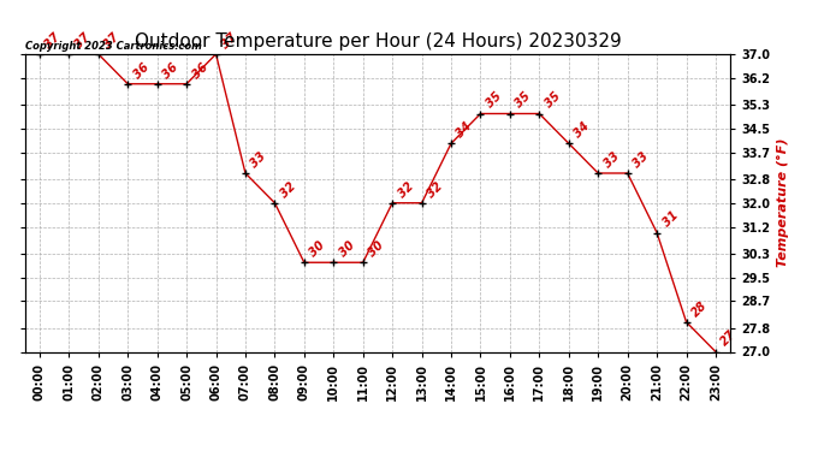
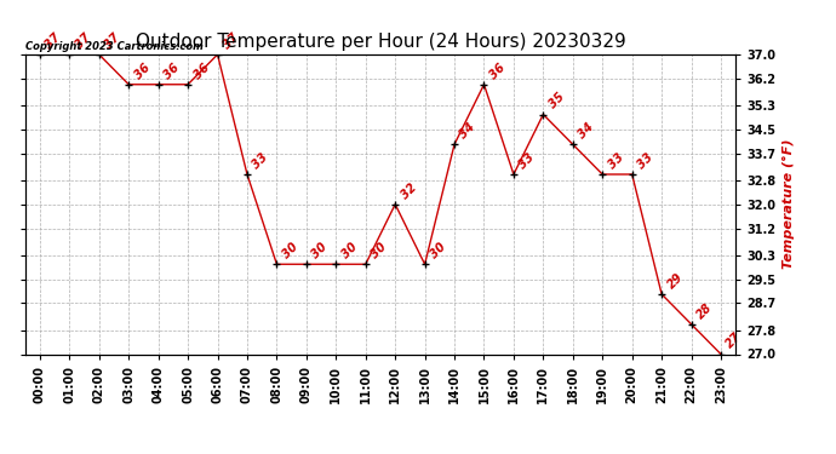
08:00: 32 -> 30
13:00: 32 -> 30
15:00: 35 -> 36
16:00: 35 -> 33
21:00: 31 -> 29
